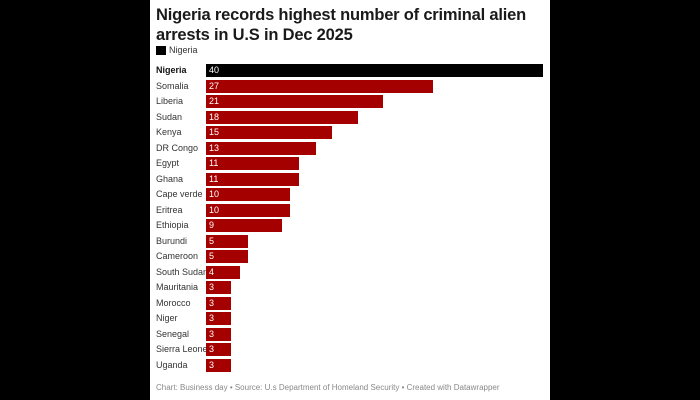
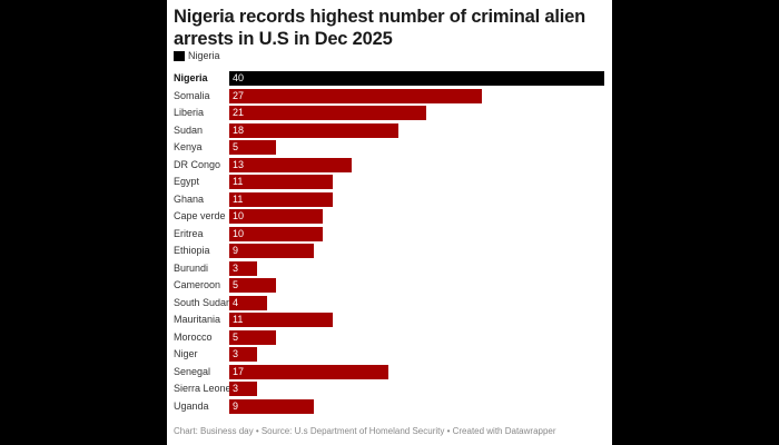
Kenya: 15 -> 5
Burundi: 5 -> 3
Mauritania: 3 -> 11
Morocco: 3 -> 5
Senegal: 3 -> 17
Uganda: 3 -> 9
